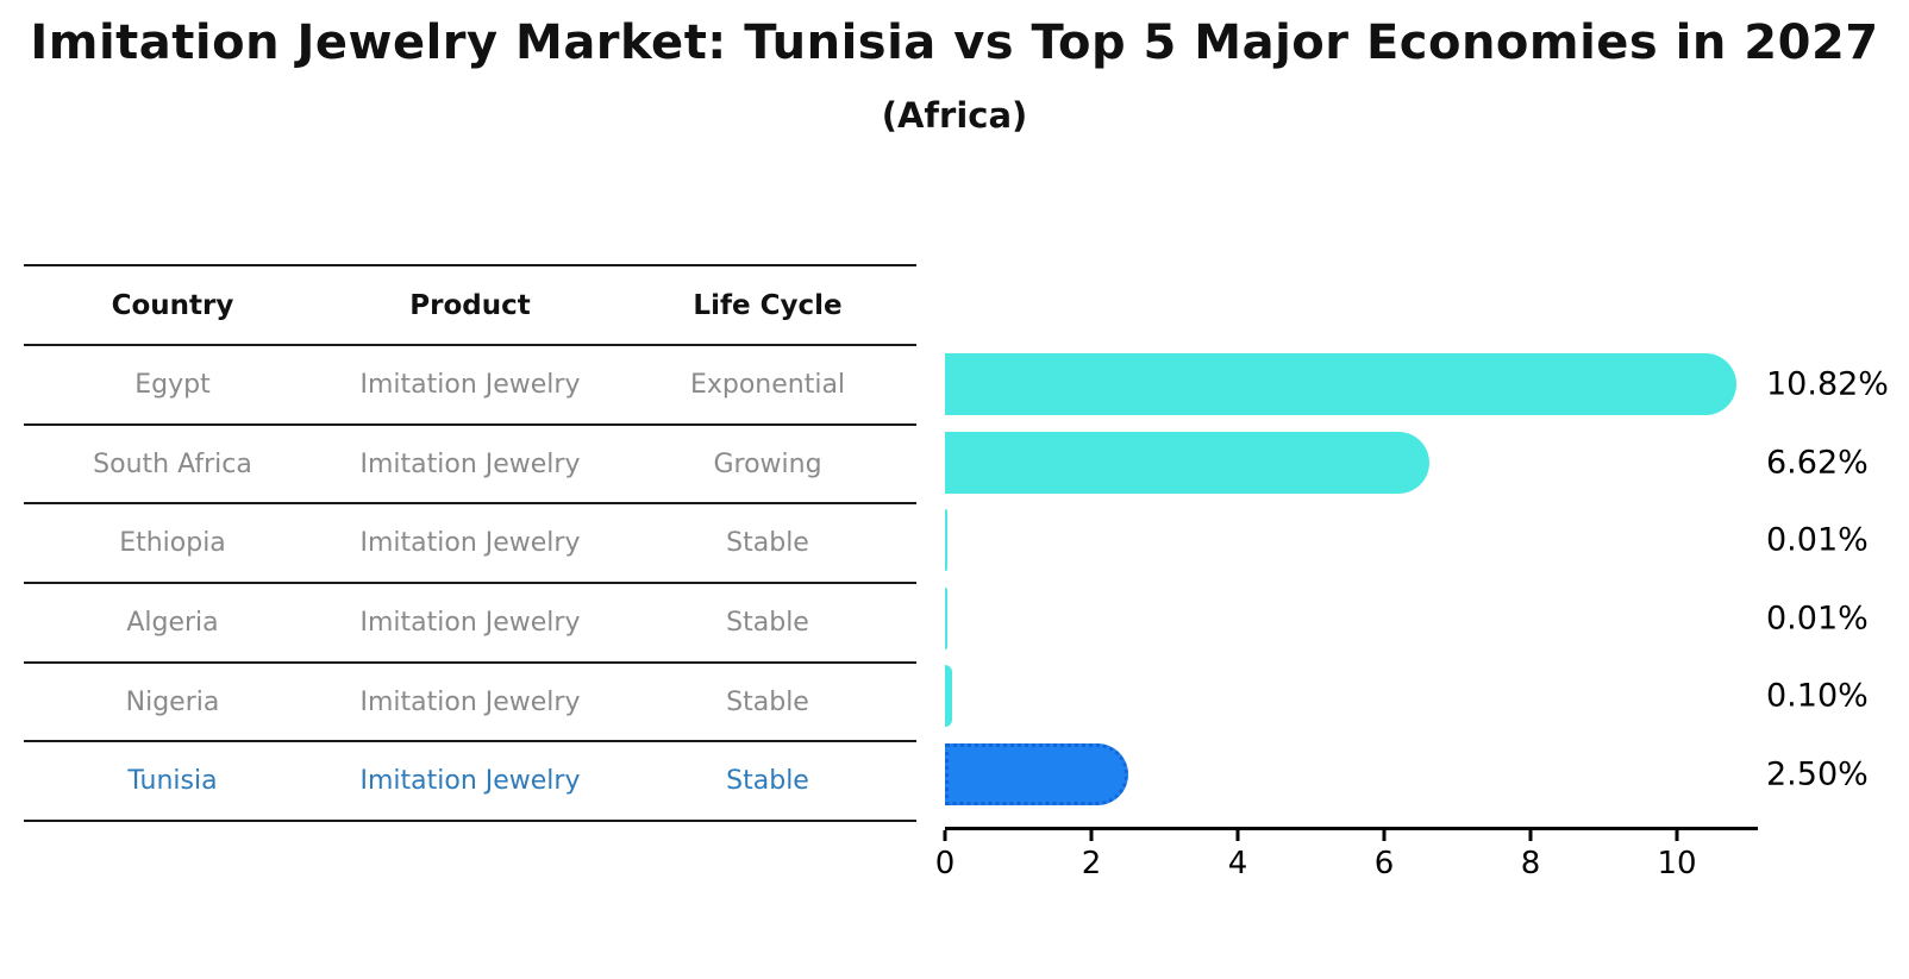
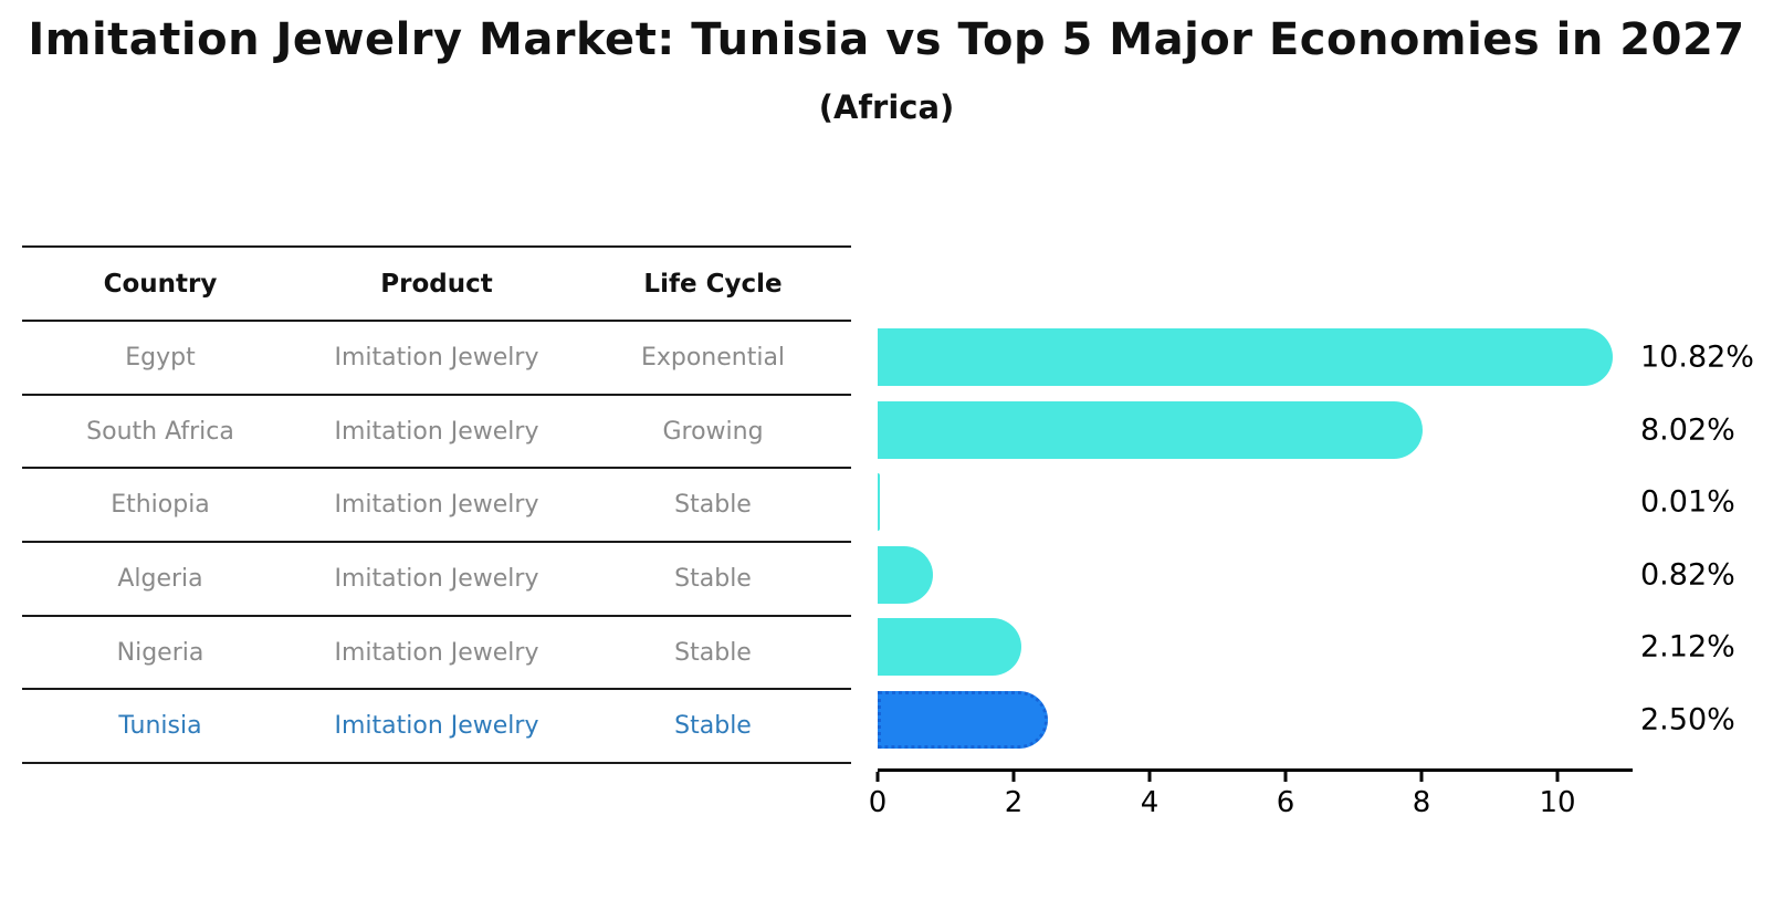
South Africa: 6.62% -> 8.02%
Algeria: 0.01% -> 0.82%
Nigeria: 0.10% -> 2.12%
